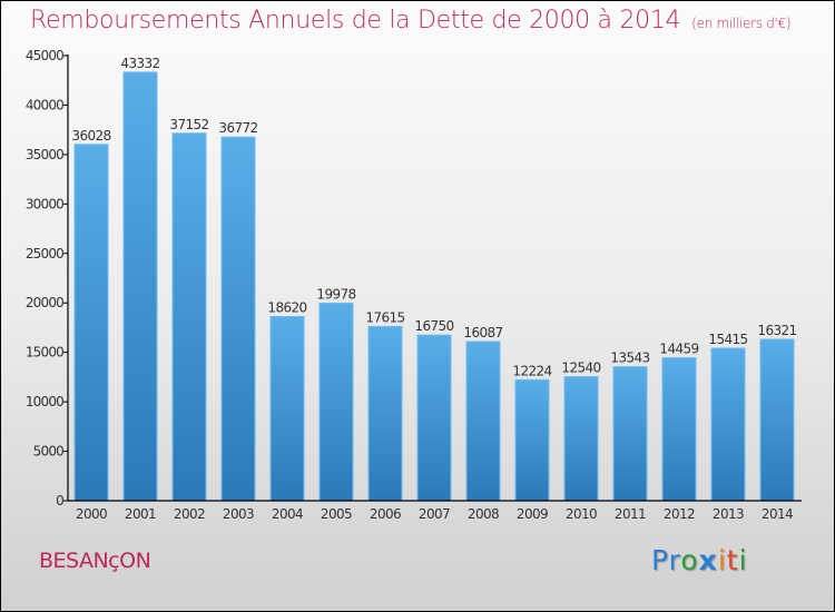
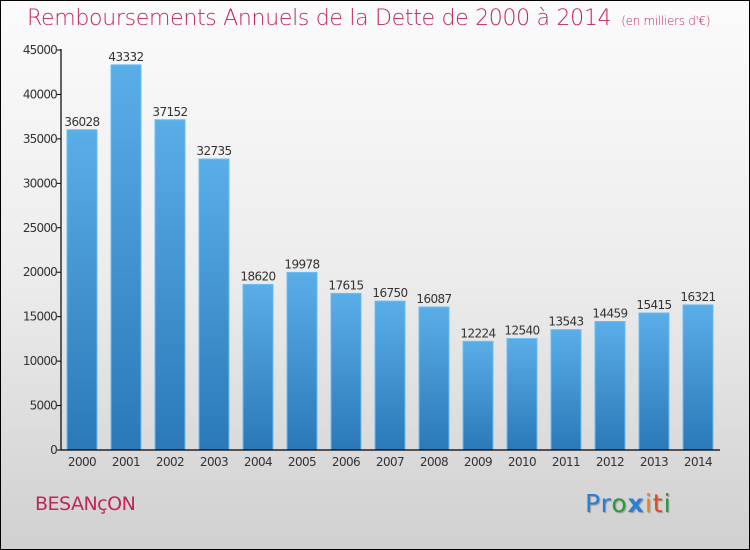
2003: 36772 -> 32735
